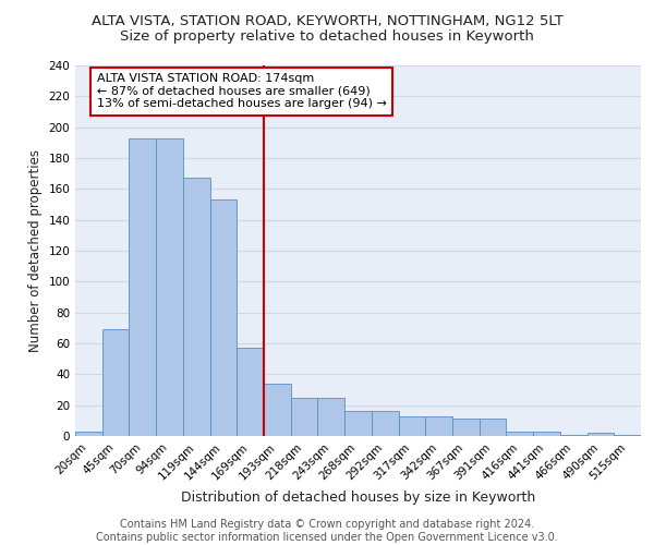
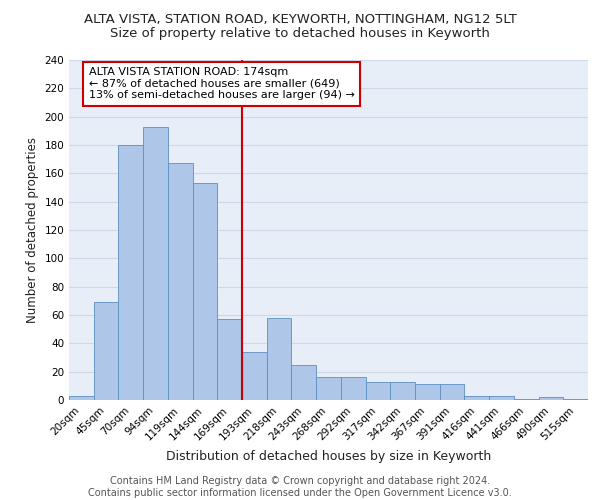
70sqm: 193 -> 180
218sqm: 25 -> 58
